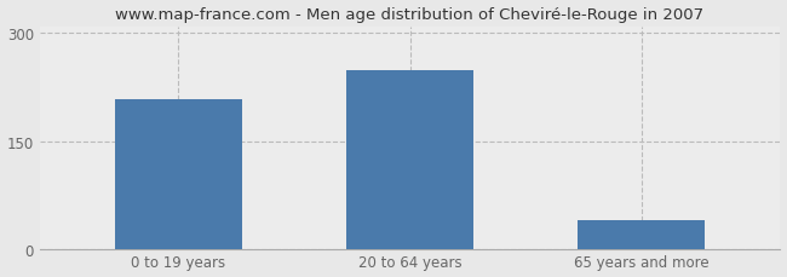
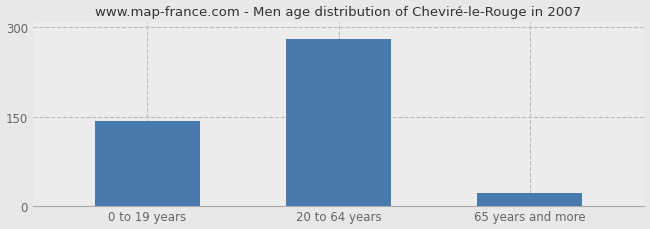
0 to 19 years: 208 -> 143
20 to 64 years: 248 -> 280
65 years and more: 40 -> 22
